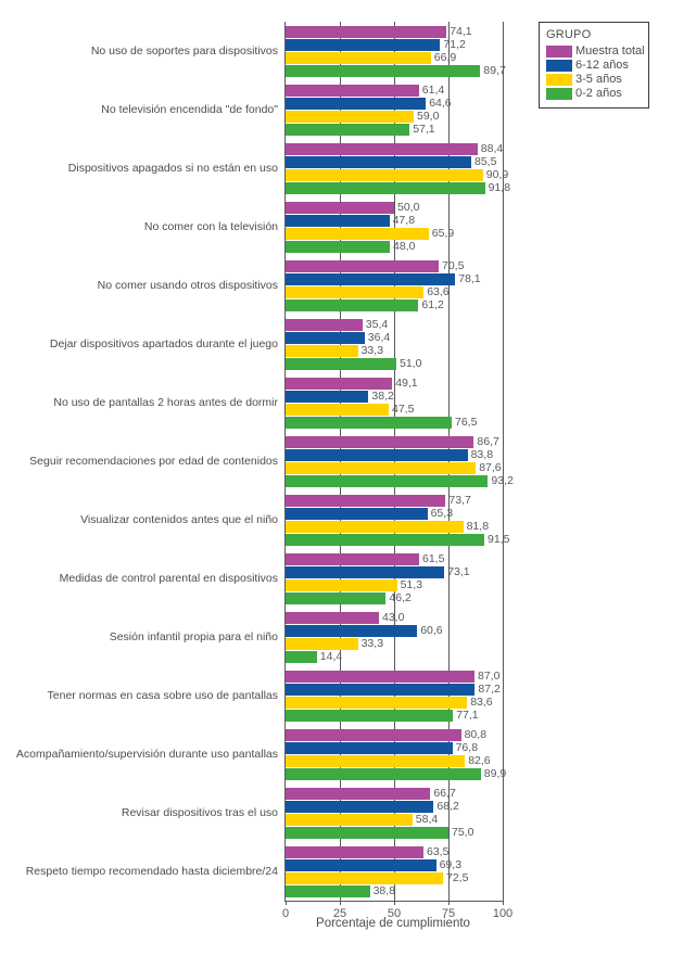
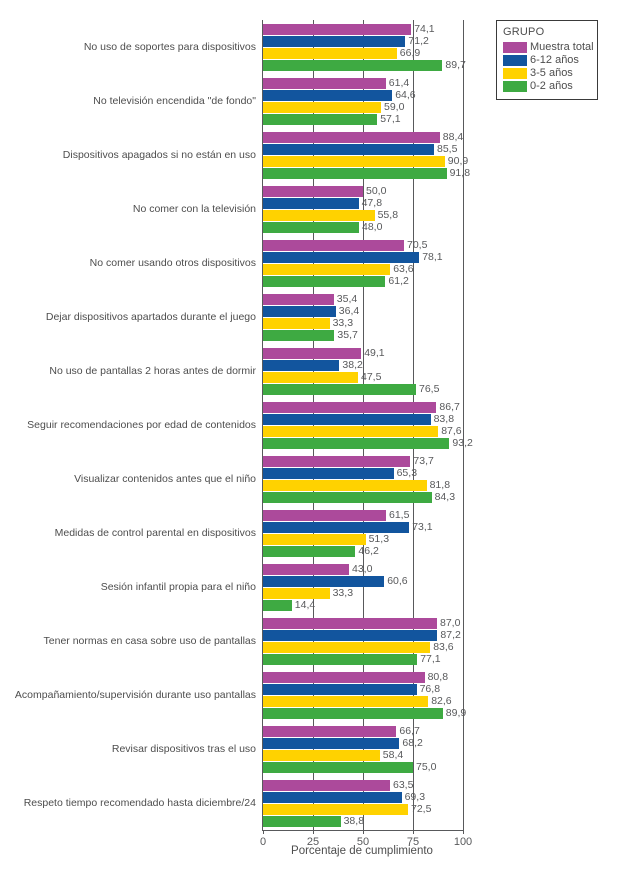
3-5 años/No comer con la televisión: 65,9 -> 55,8
0-2 años/Dejar dispositivos apartados durante el juego: 51,0 -> 35,7
0-2 años/Visualizar contenidos antes que el niño: 91,5 -> 84,3
